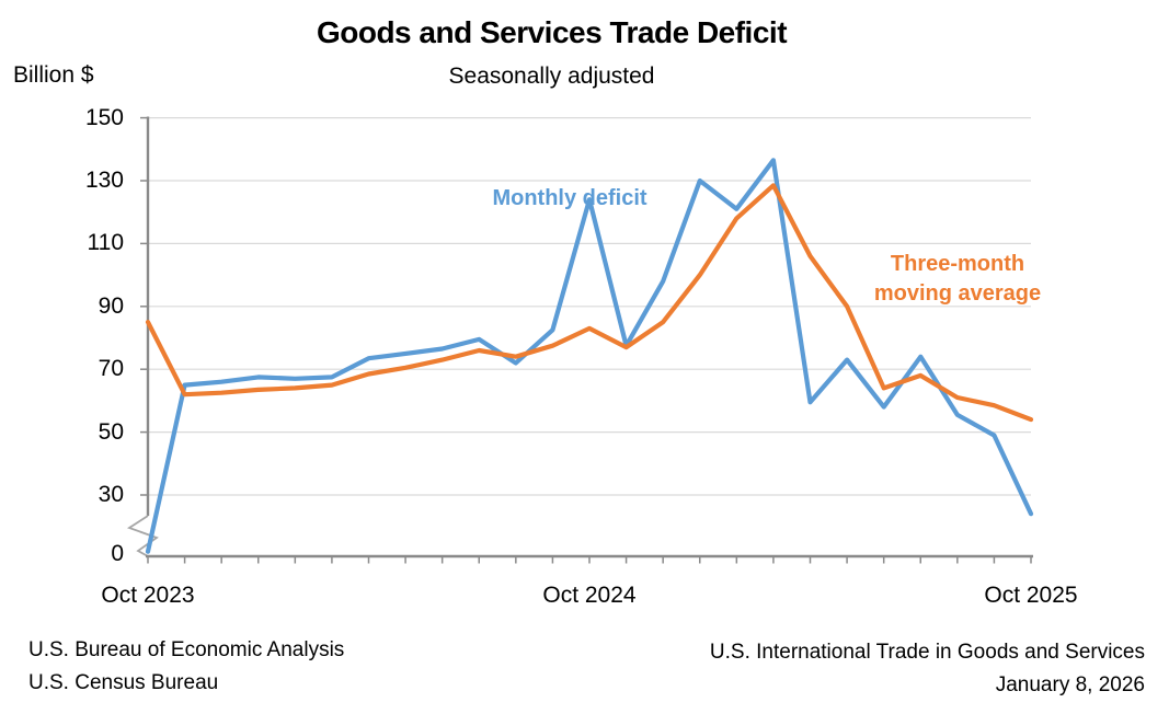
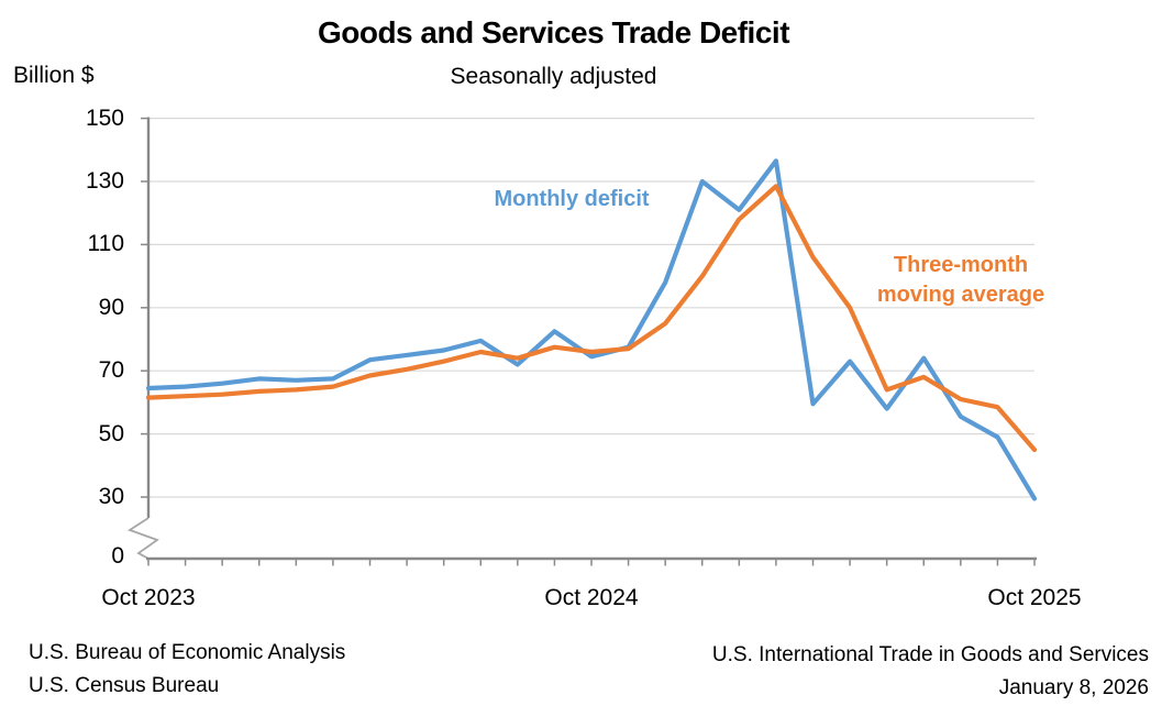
Monthly deficit/Oct 2023: 12 -> 64
Three-month moving average/Oct 2023: 85 -> 62
Monthly deficit/Oct 2024: 124 -> 74
Three-month moving average/Oct 2024: 83 -> 76
Monthly deficit/Oct 2025: 24 -> 30
Three-month moving average/Oct 2025: 54 -> 45
